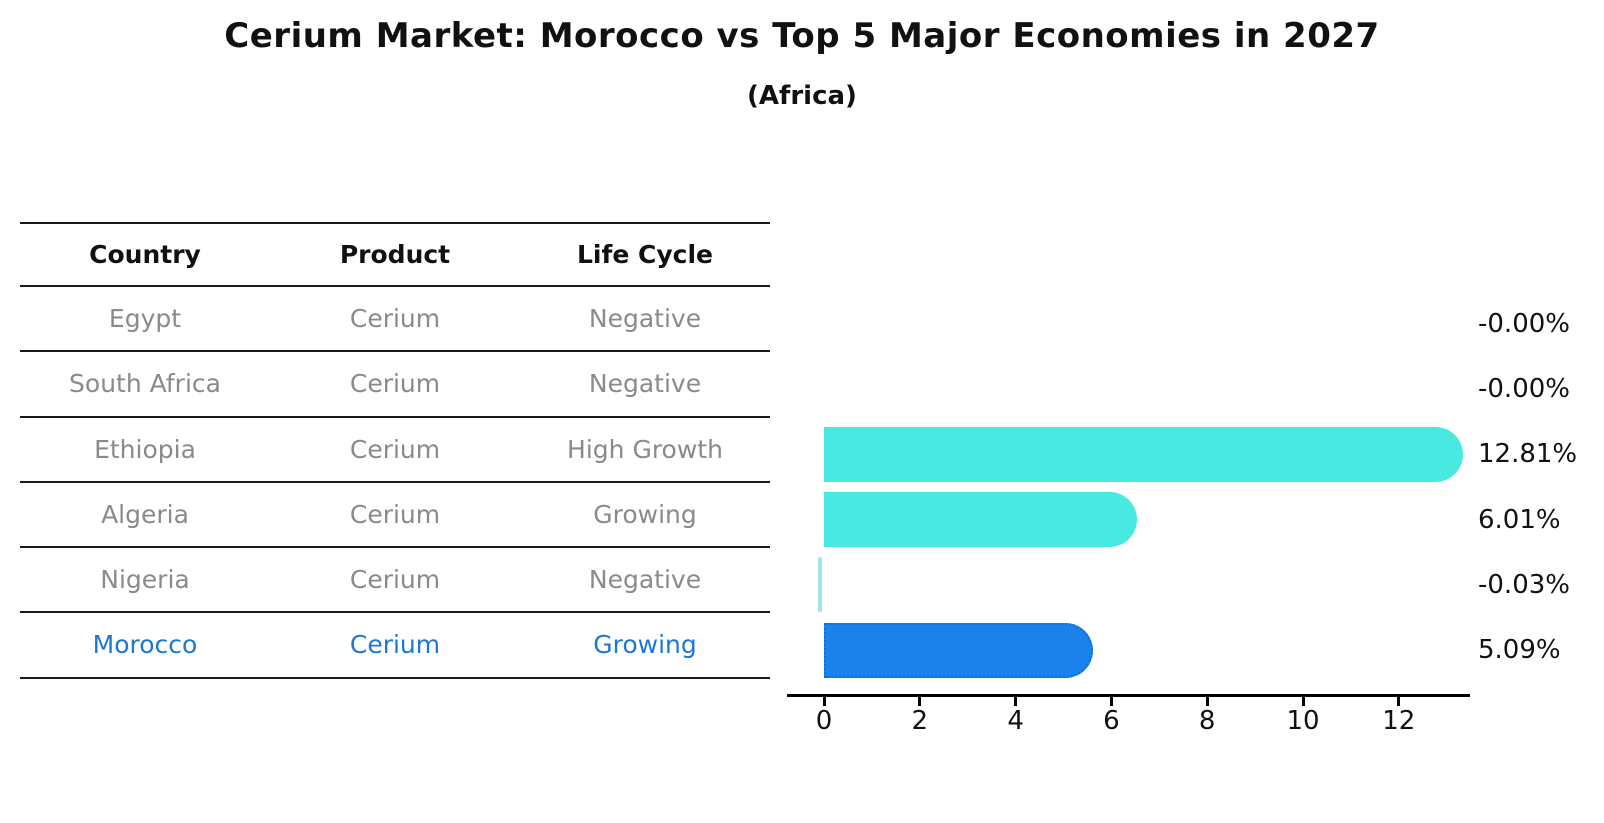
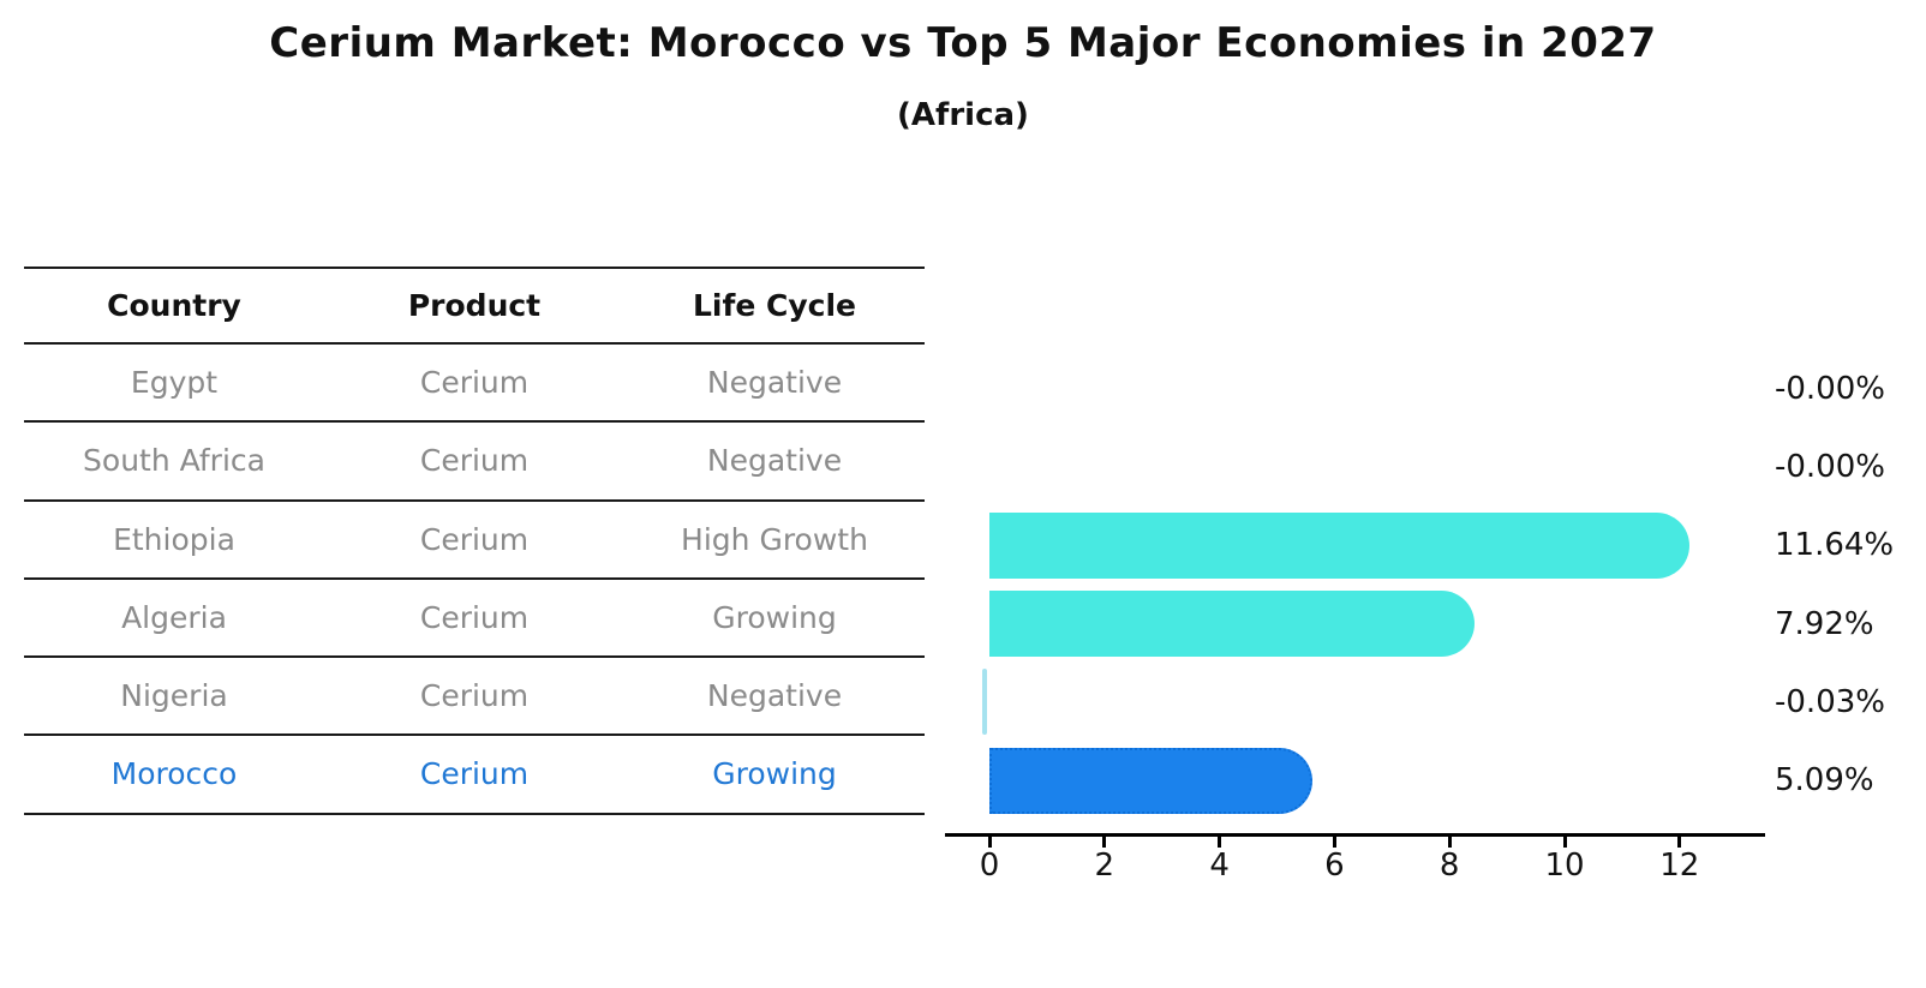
Ethiopia: 12.81% -> 11.64%
Algeria: 6.01% -> 7.92%
